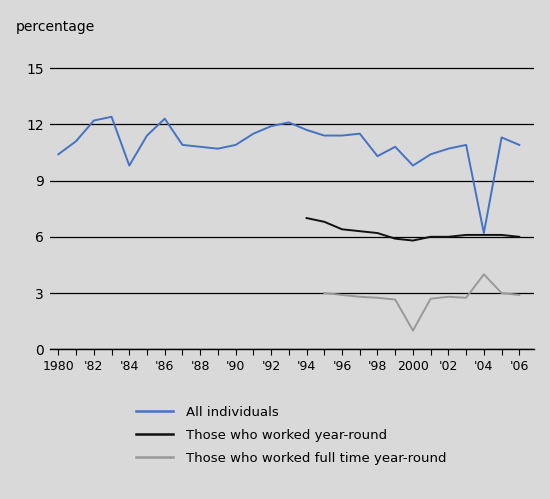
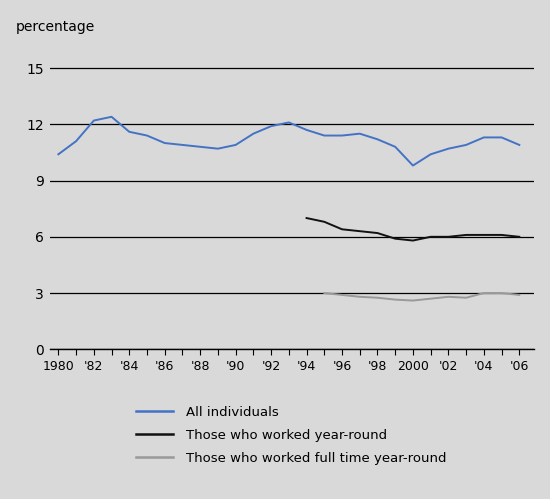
All individuals/'84: 9.8 -> 11.6
All individuals/'86: 12.3 -> 11.0
All individuals/'98: 10.3 -> 11.2
Those who worked full time year-round/2000: 1.0 -> 2.6
All individuals/'04: 6.2 -> 11.3
Those who worked full time year-round/'04: 4.0 -> 3.0
